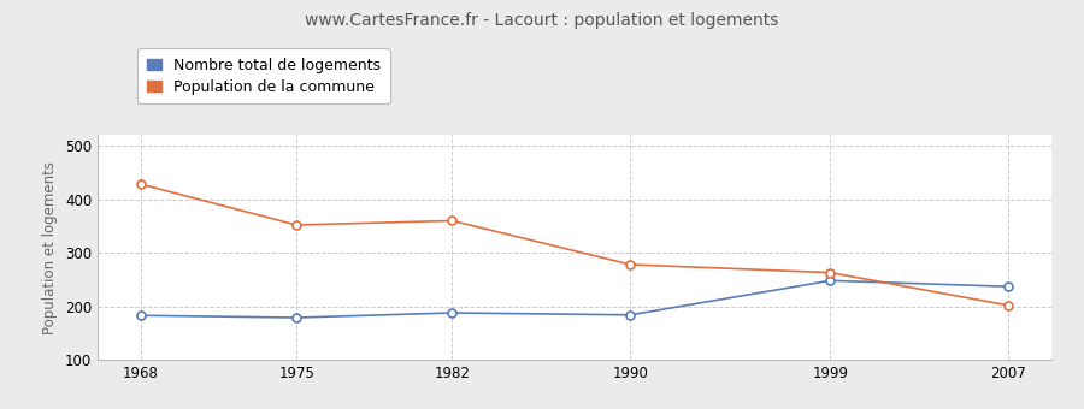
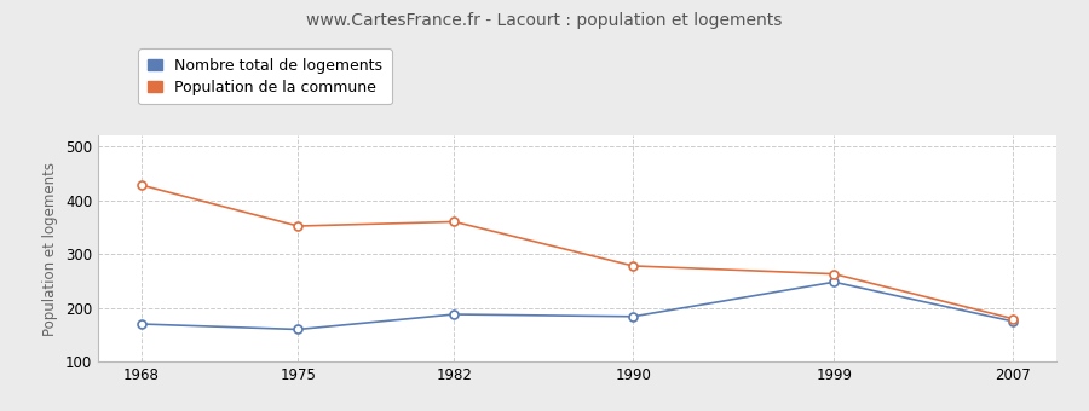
Nombre total de logements/1968: 183 -> 170
Nombre total de logements/1975: 179 -> 160
Nombre total de logements/2007: 237 -> 175
Population de la commune/2007: 202 -> 180
